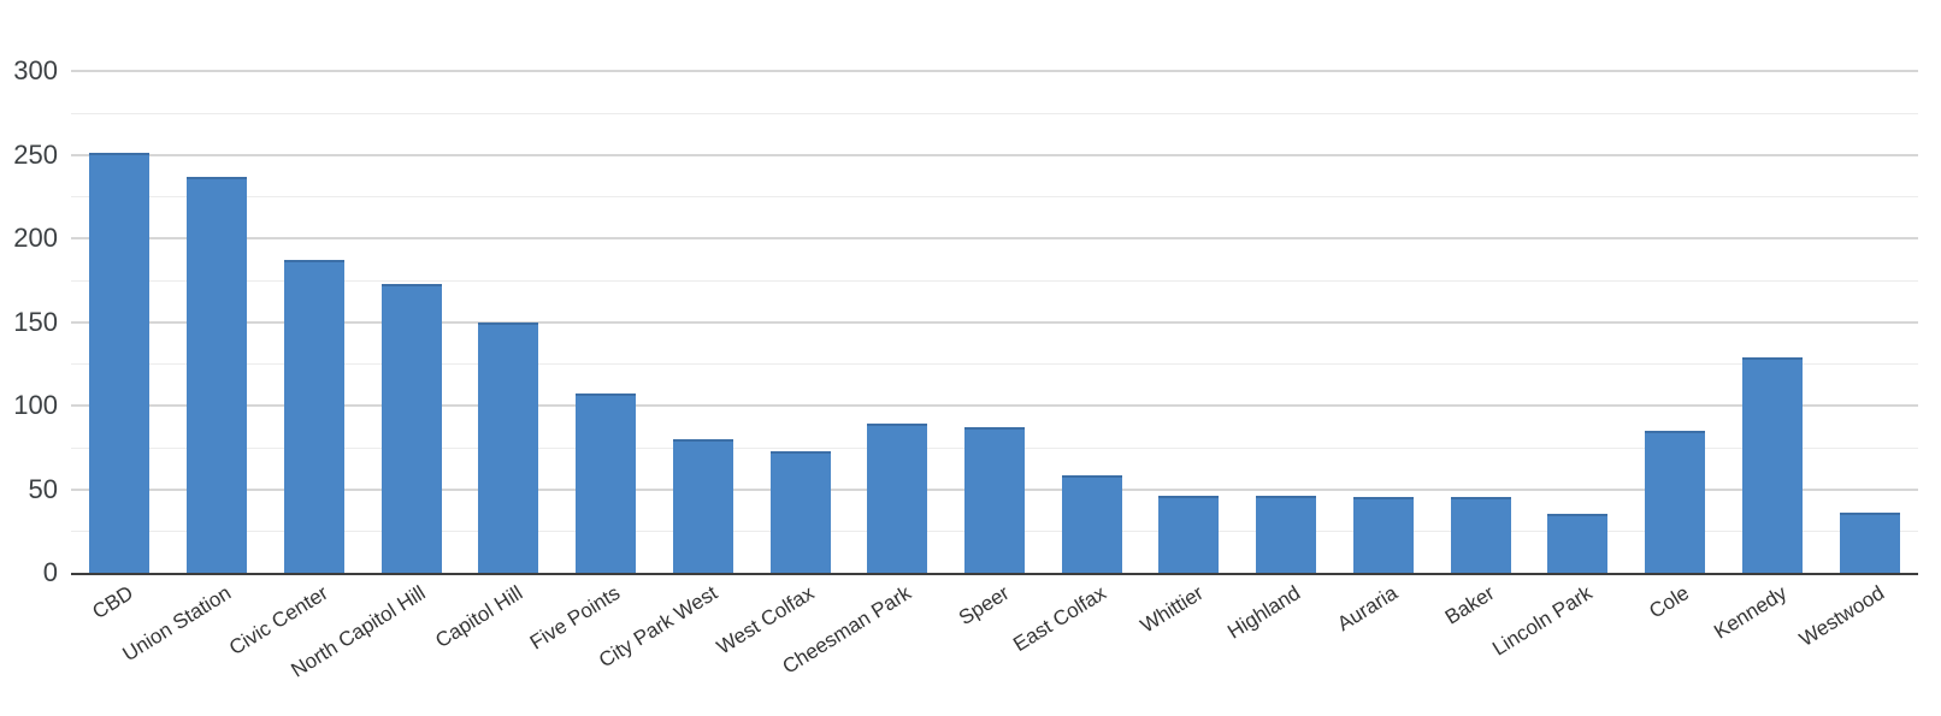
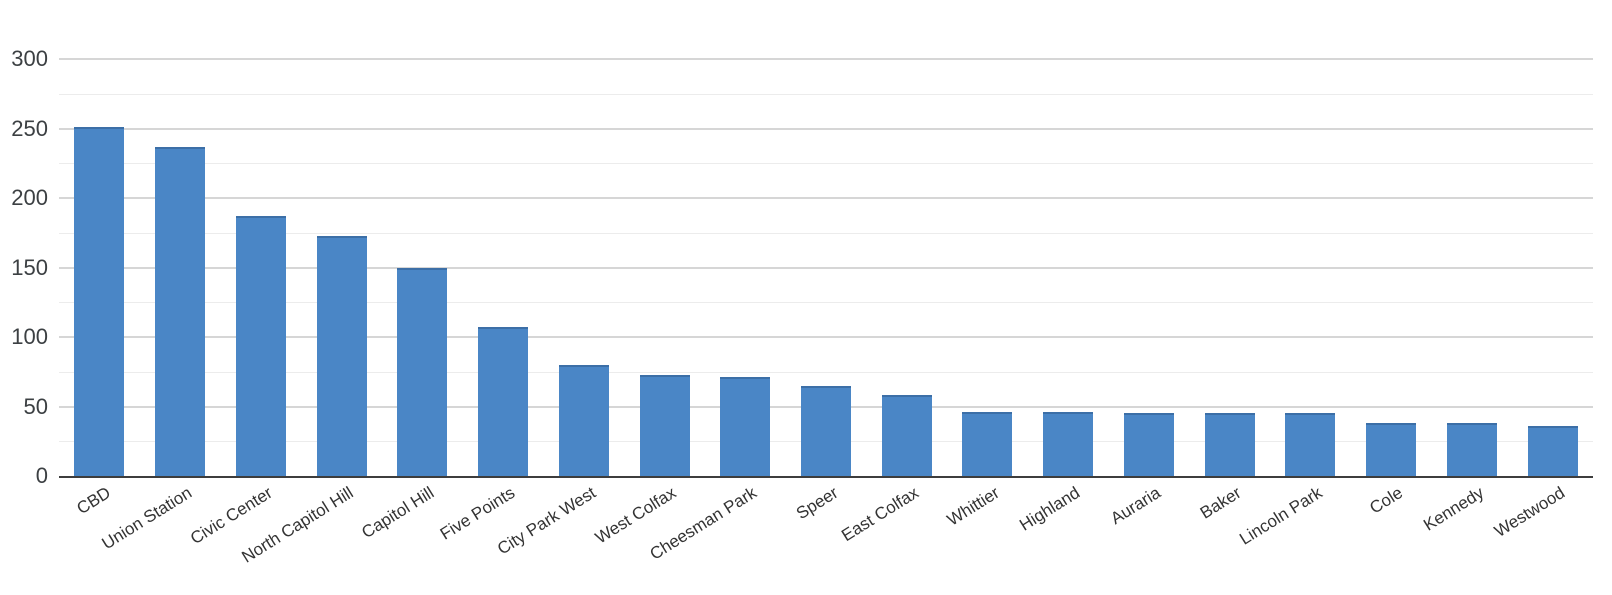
Cheesman Park: 89 -> 71
Speer: 87 -> 65
Lincoln Park: 35 -> 45
Cole: 85 -> 38
Kennedy: 129 -> 38
